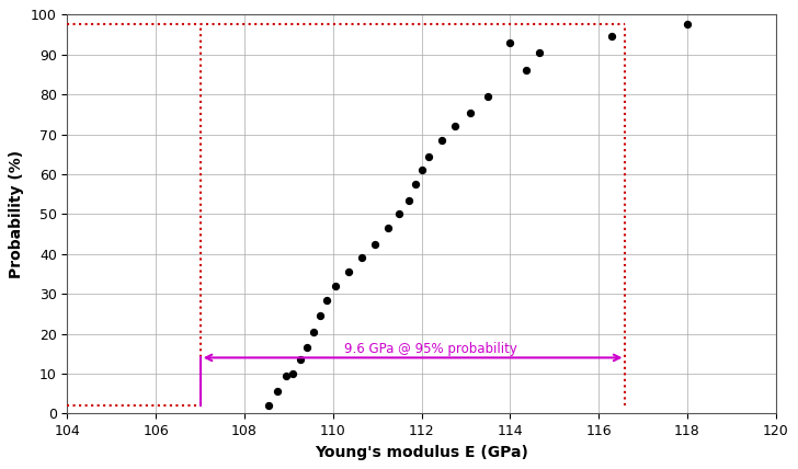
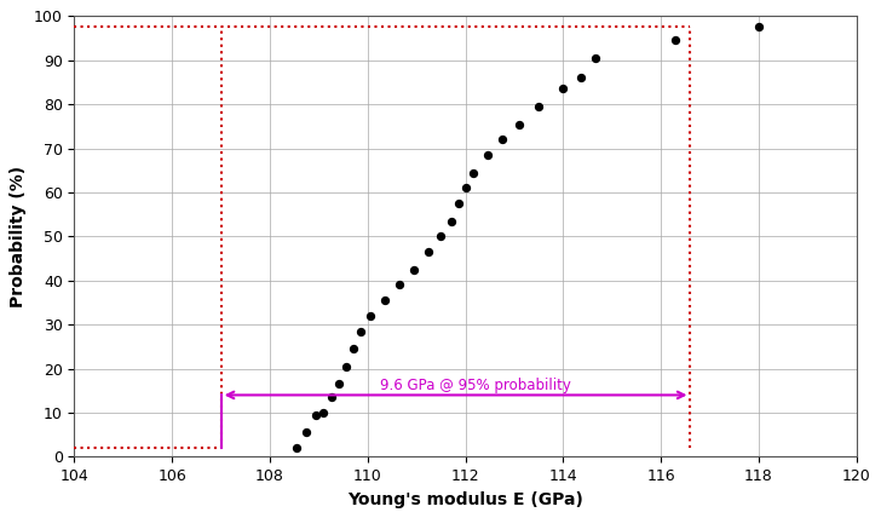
114: 93.0 -> 83.5
